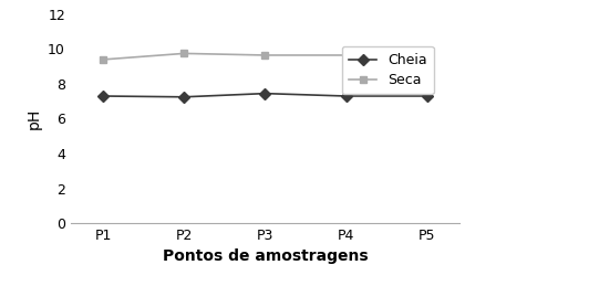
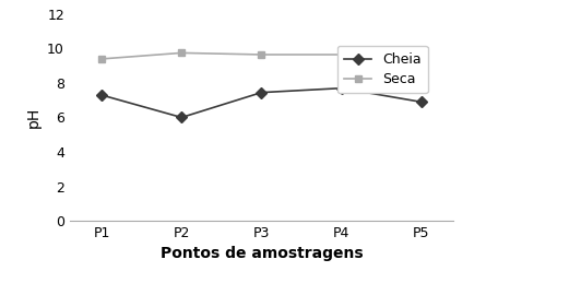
Cheia/P2: 7.2 -> 6.0
Cheia/P4: 7.3 -> 7.7
Cheia/P5: 7.3 -> 6.9
